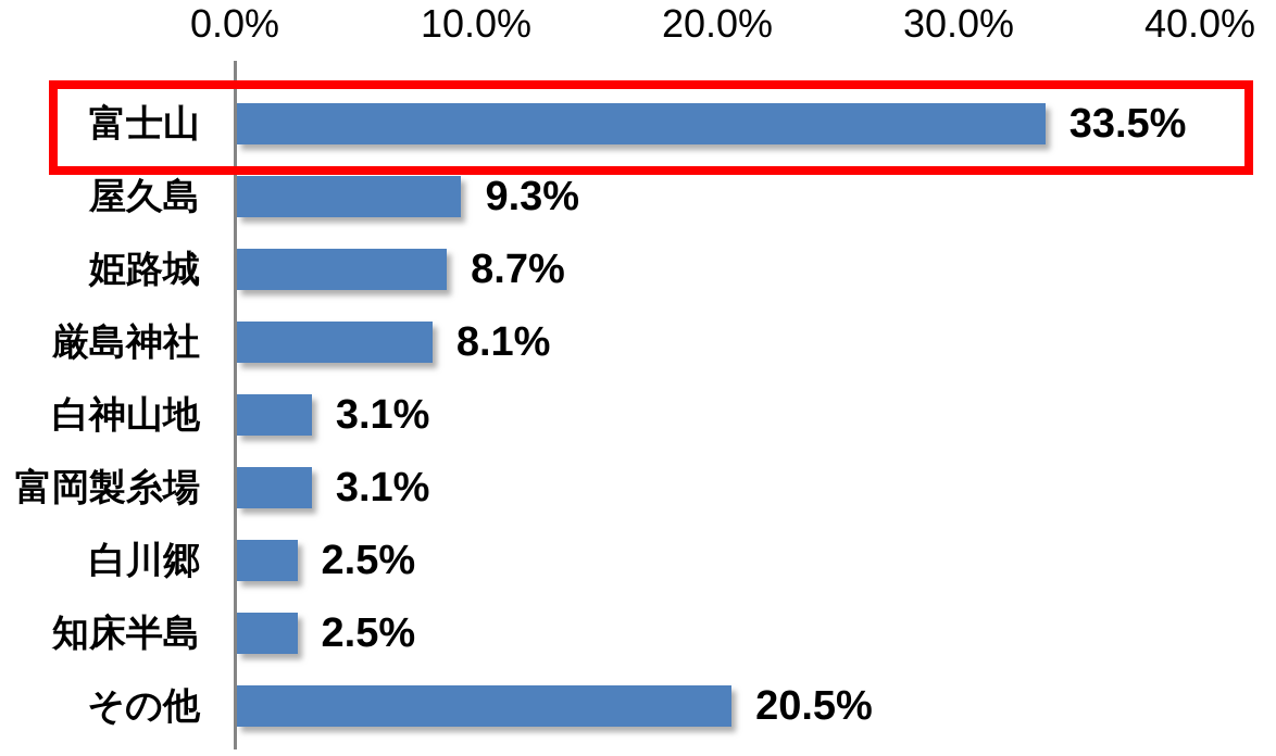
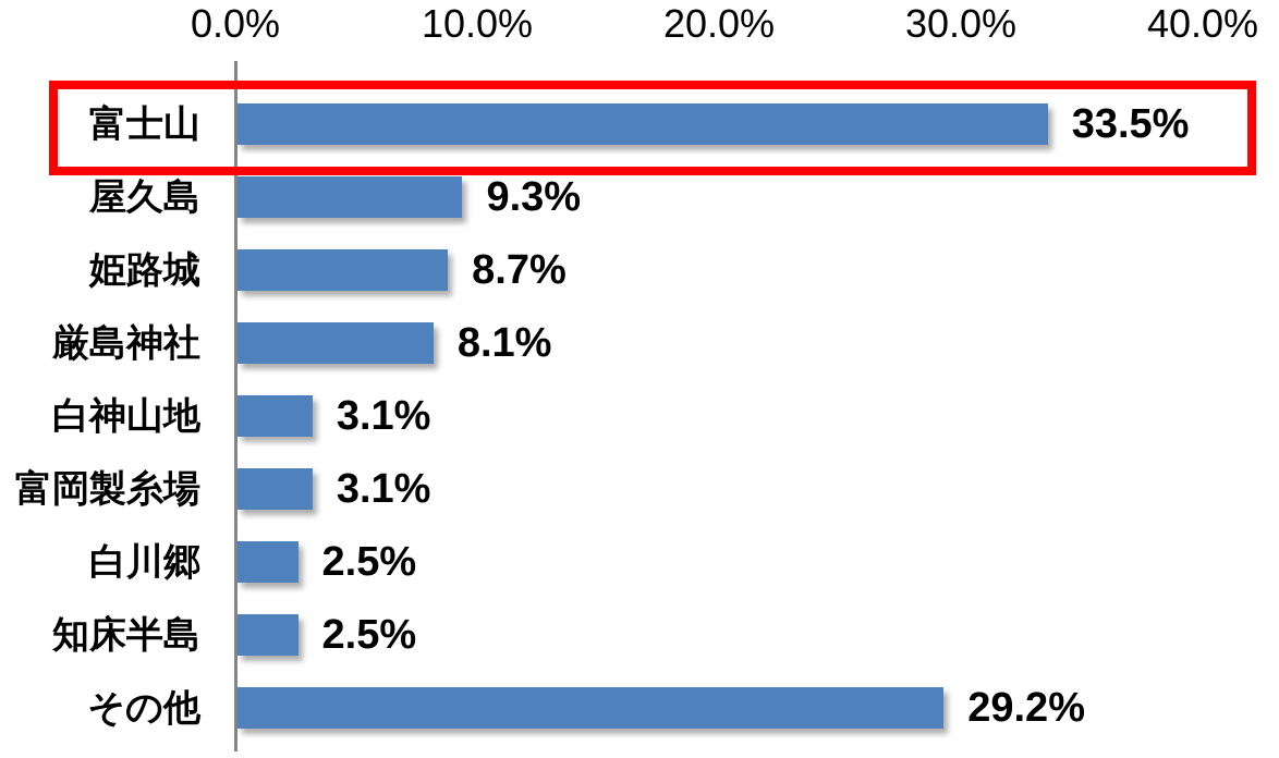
その他: 20.5% -> 29.2%
